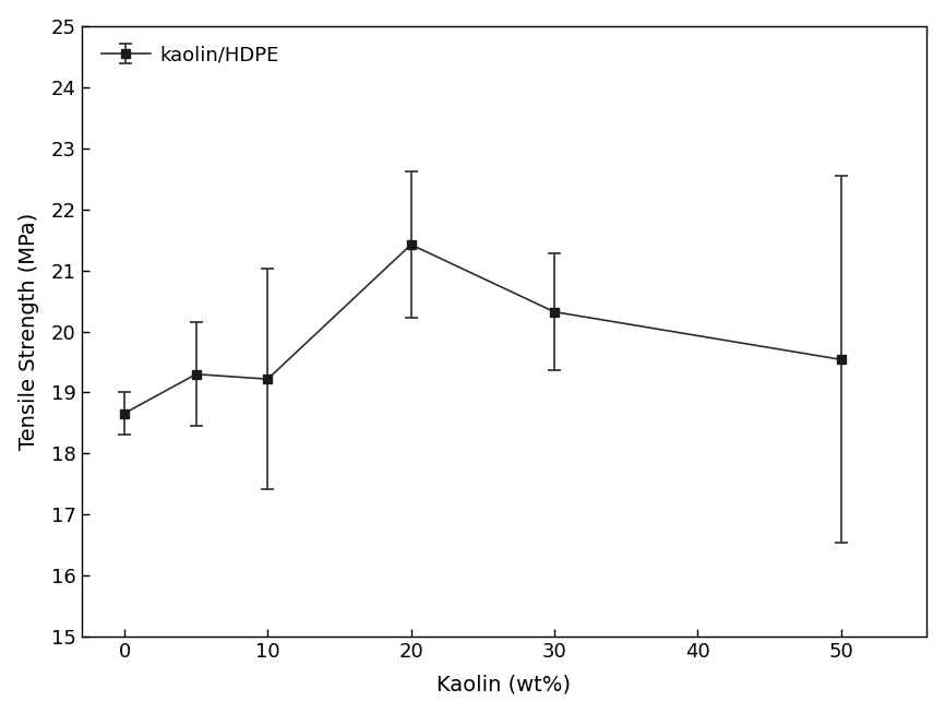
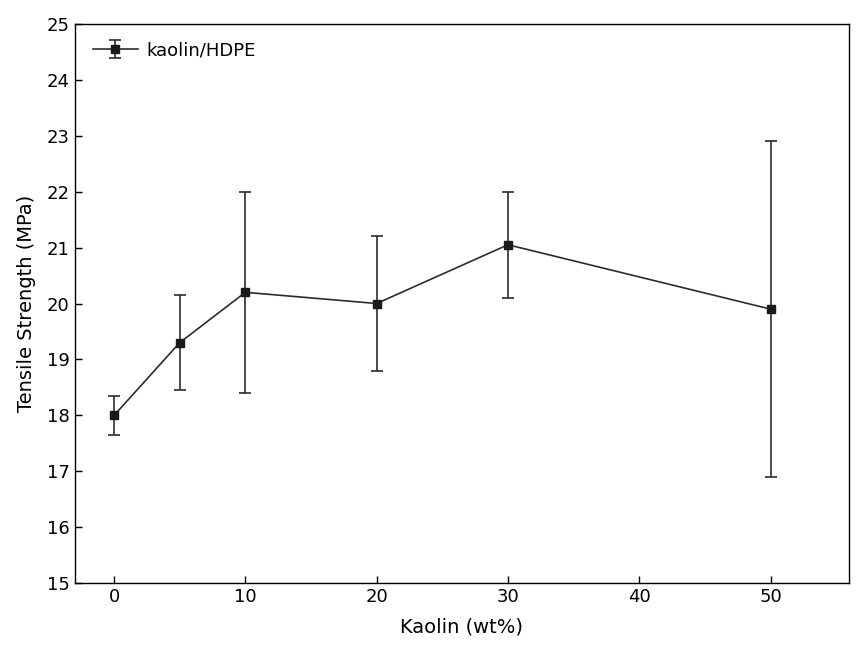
0: 18.66 -> 18.00
10: 19.22 -> 20.20
20: 21.42 -> 20.00
30: 20.32 -> 21.05
50: 19.54 -> 19.90
